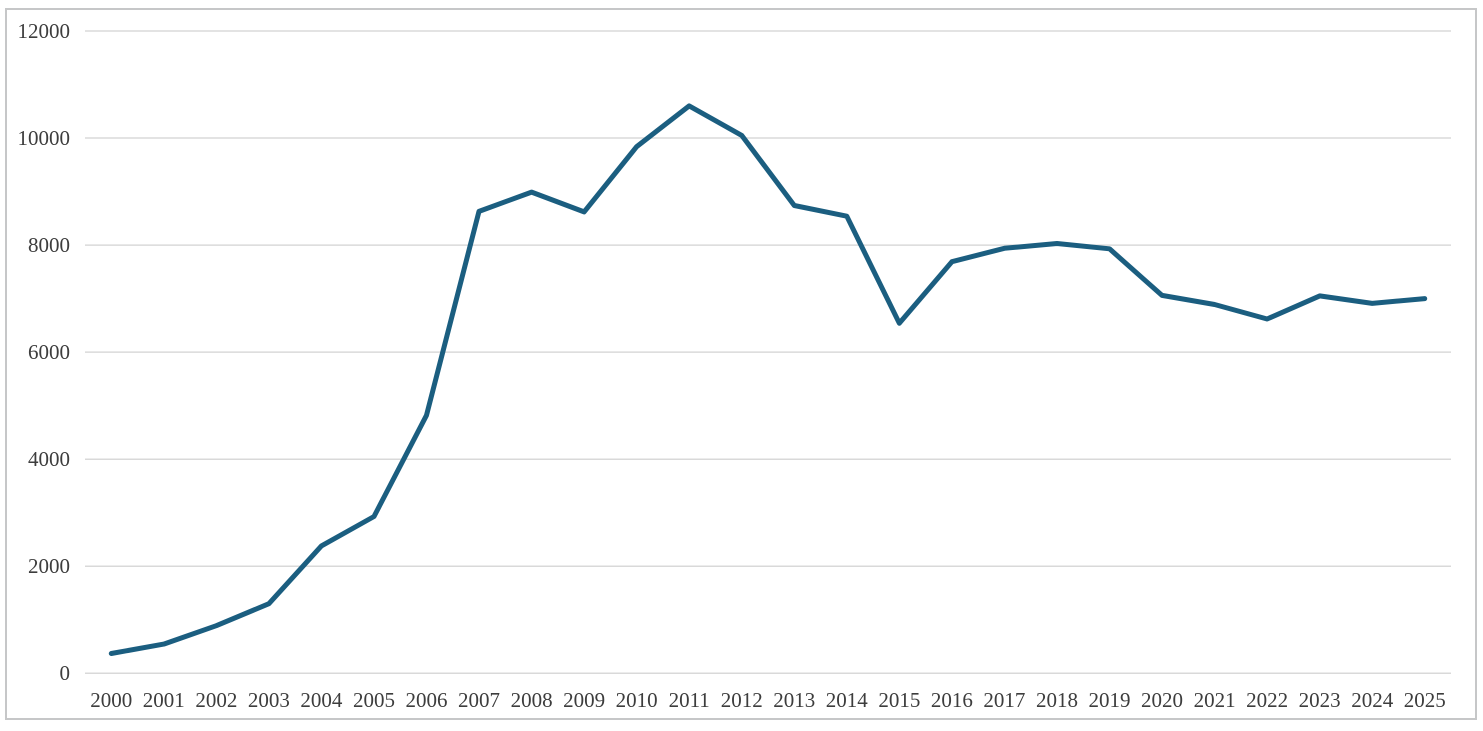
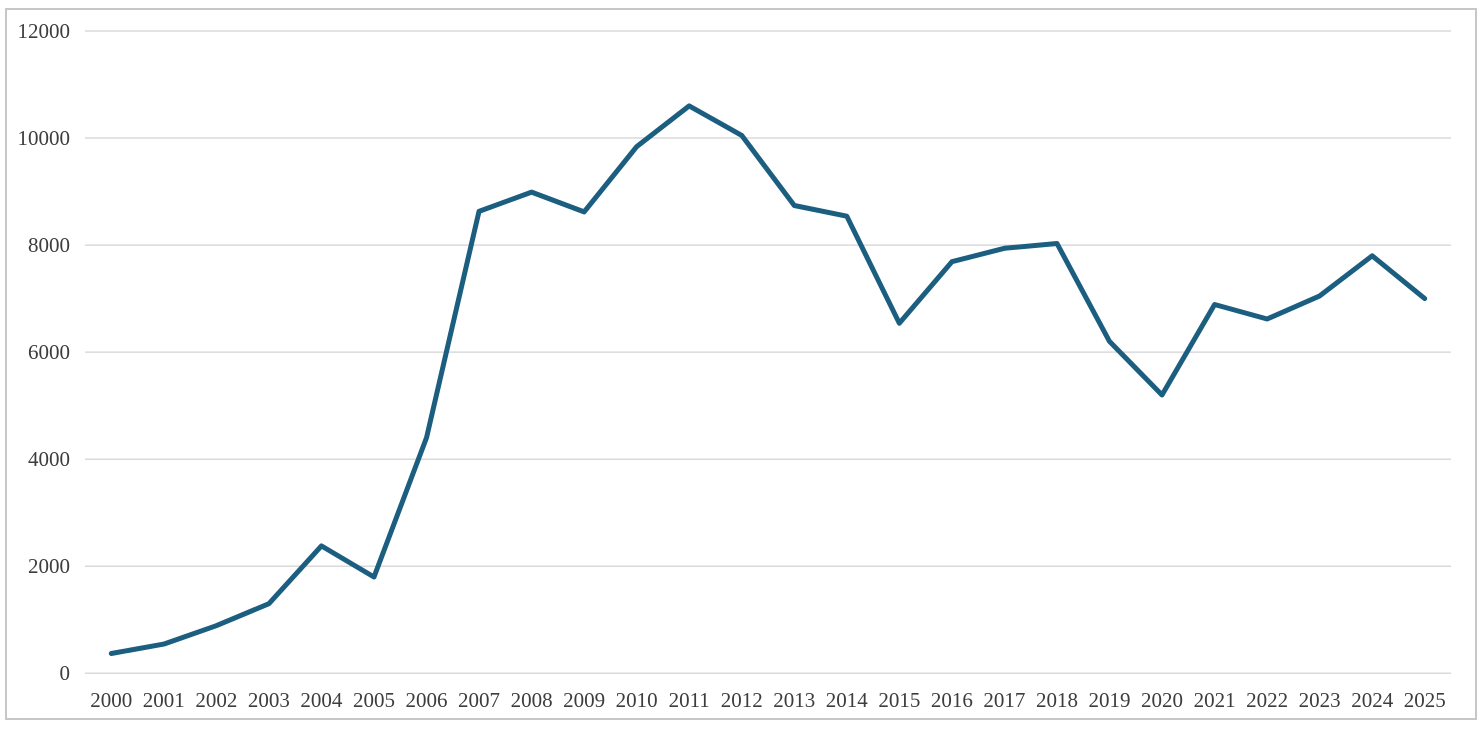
2005: 2900 -> 1800
2006: 4800 -> 4400
2019: 7900 -> 6200
2020: 7100 -> 5200
2024: 6900 -> 7800
